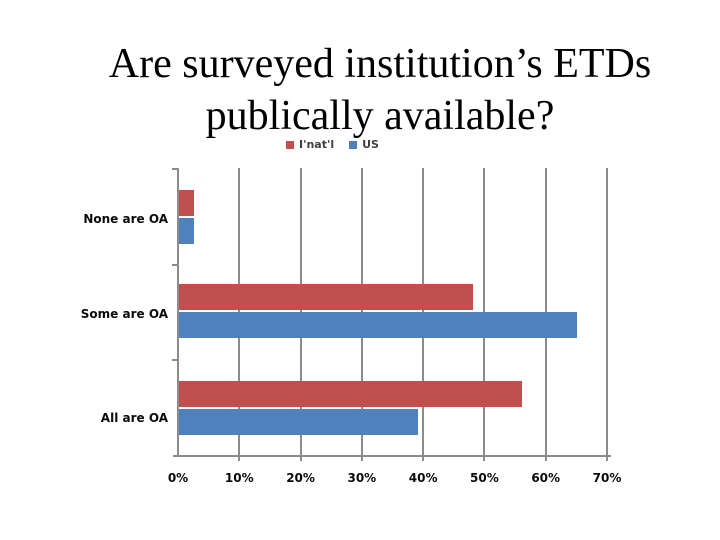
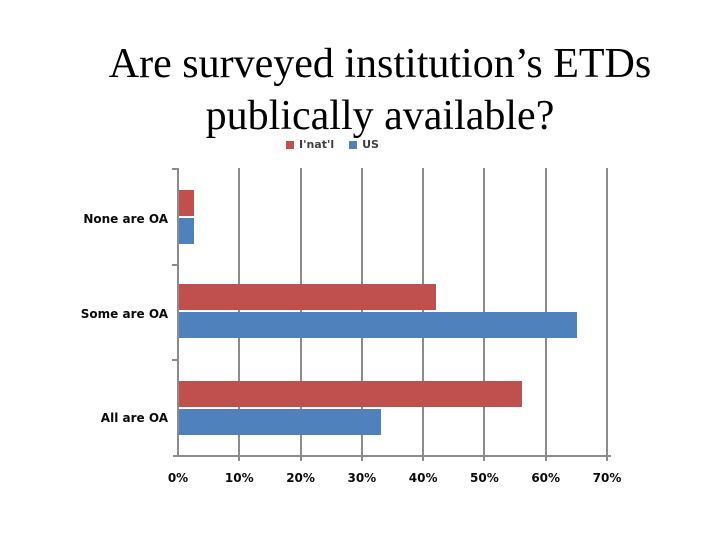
I'nat'l/Some are OA: 48% -> 42%
US/All are OA: 39% -> 33%
